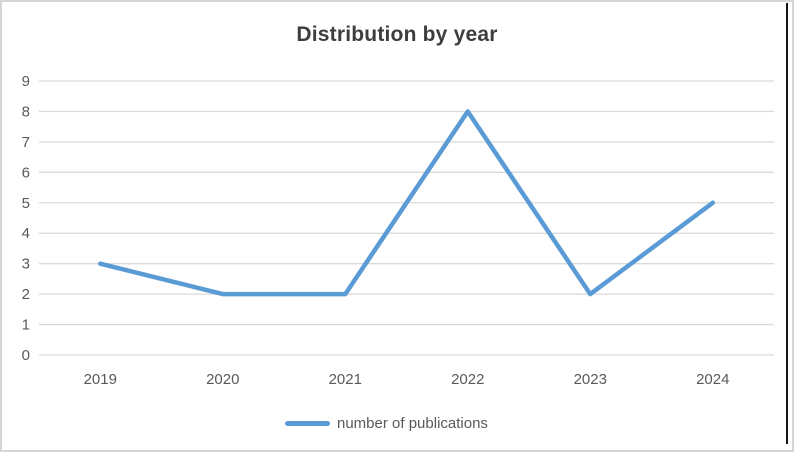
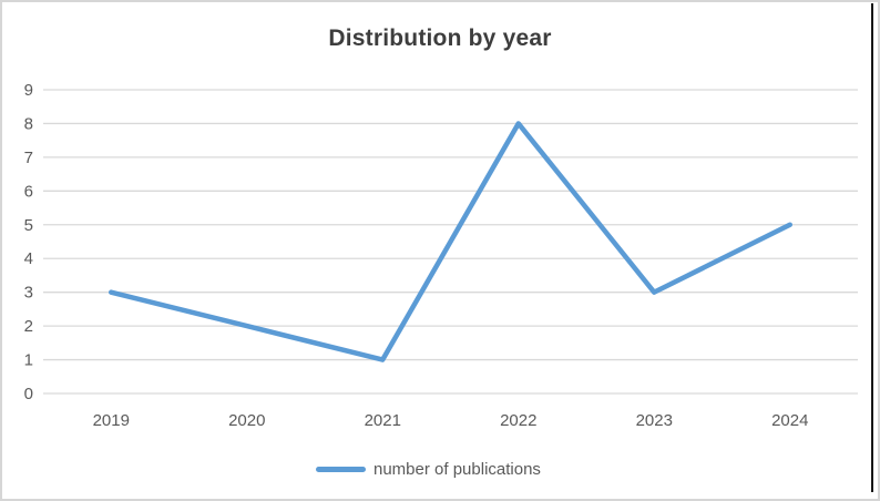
2021: 2 -> 1
2023: 2 -> 3
